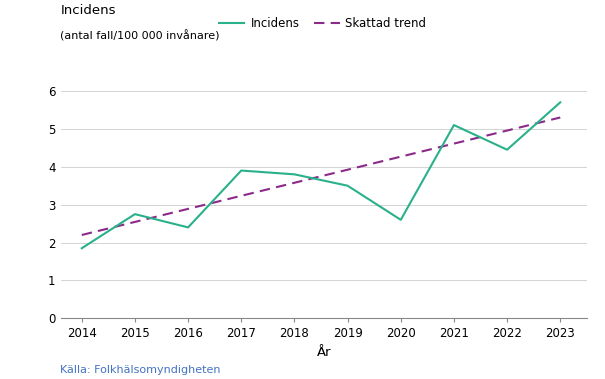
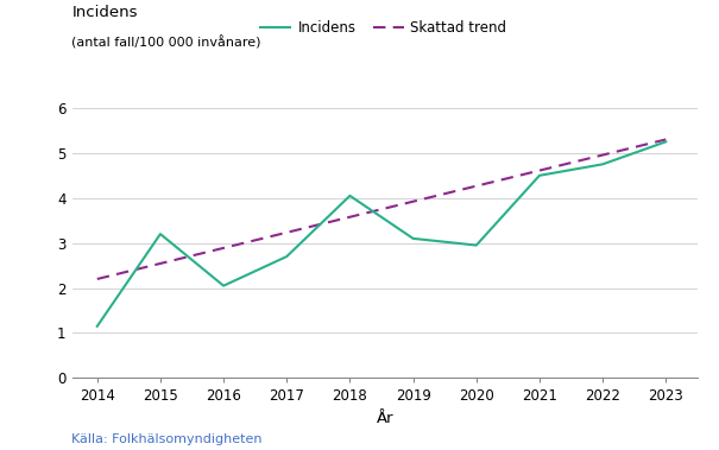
Incidens/2014: 1.85 -> 1.15
Incidens/2015: 2.75 -> 3.20
Incidens/2016: 2.40 -> 2.05
Incidens/2017: 3.90 -> 2.70
Incidens/2018: 3.80 -> 4.05
Incidens/2019: 3.50 -> 3.10
Incidens/2020: 2.60 -> 2.95
Incidens/2021: 5.10 -> 4.50
Incidens/2022: 4.45 -> 4.75
Incidens/2023: 5.70 -> 5.25
